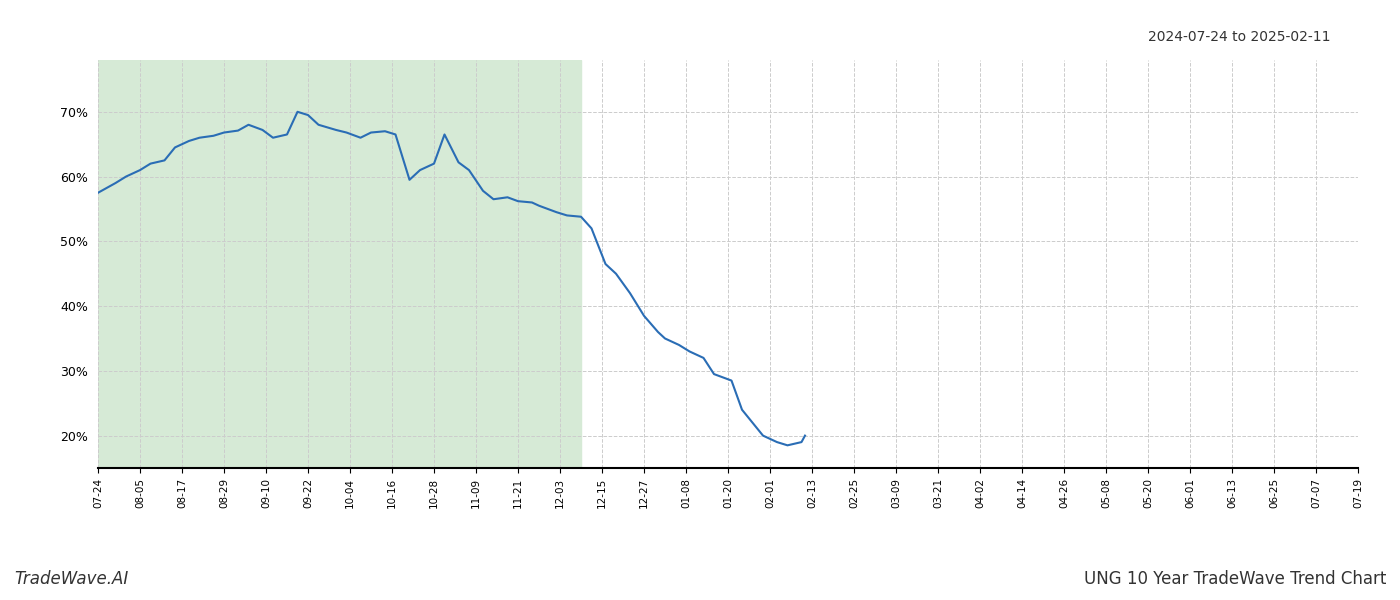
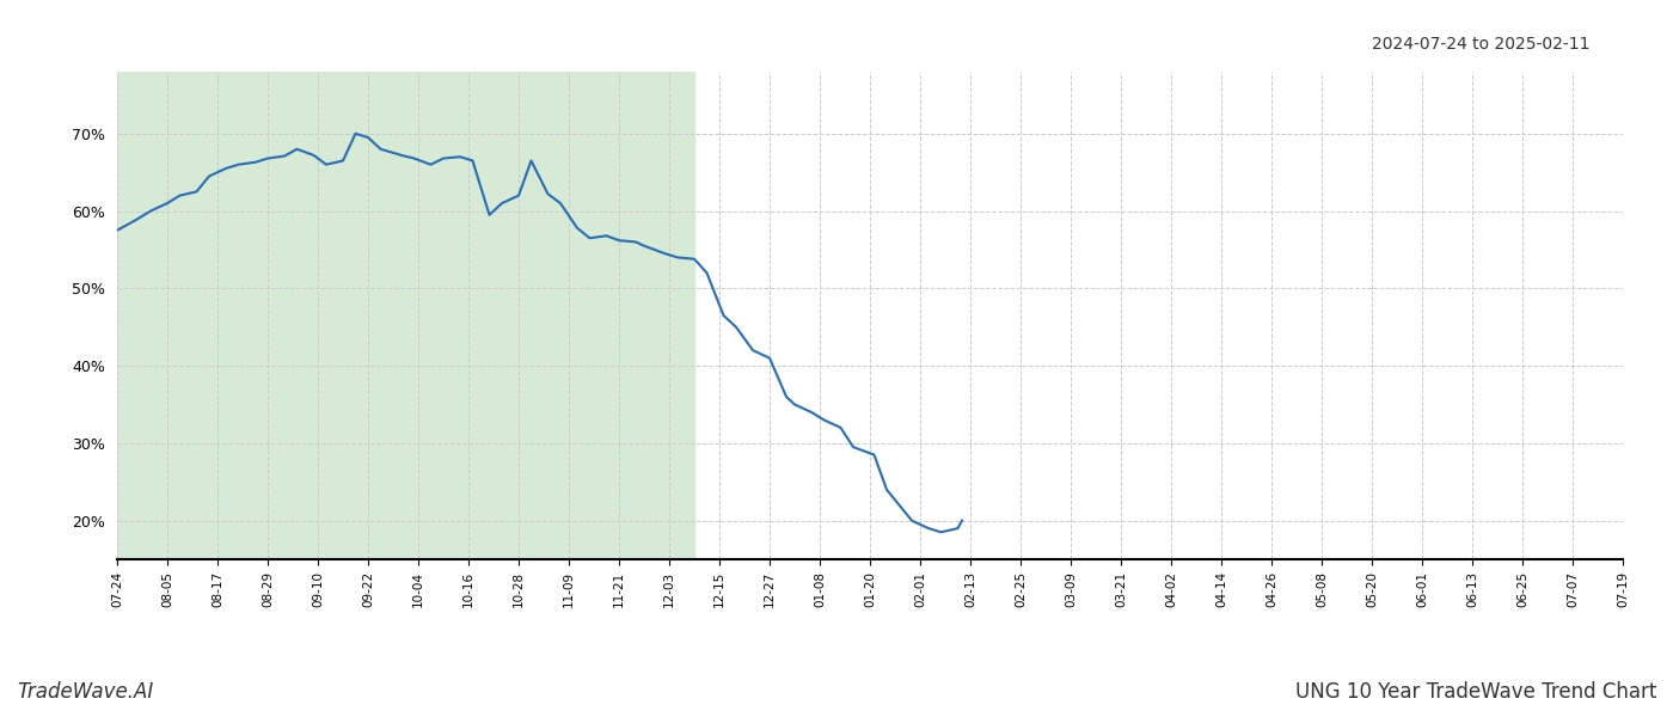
12-27: 38.5% -> 41.0%
